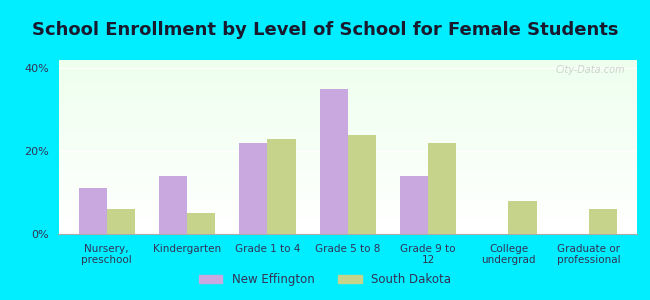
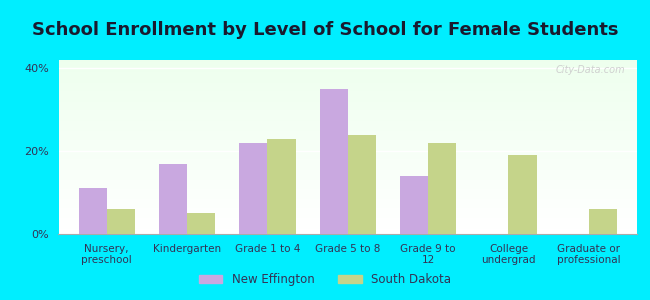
New Effington/Kindergarten: 14% -> 17%
South Dakota/College undergrad: 8% -> 19%
